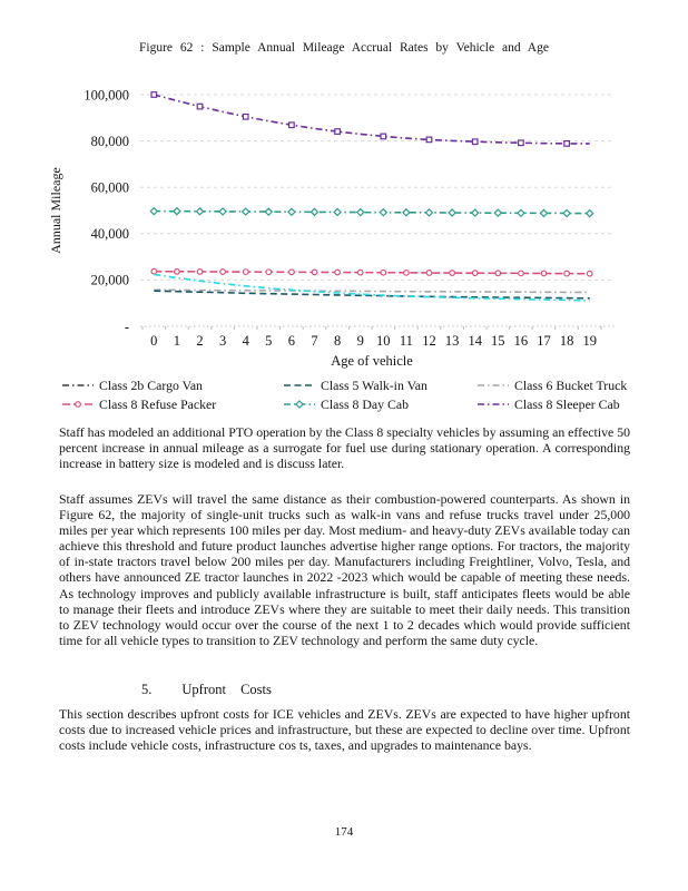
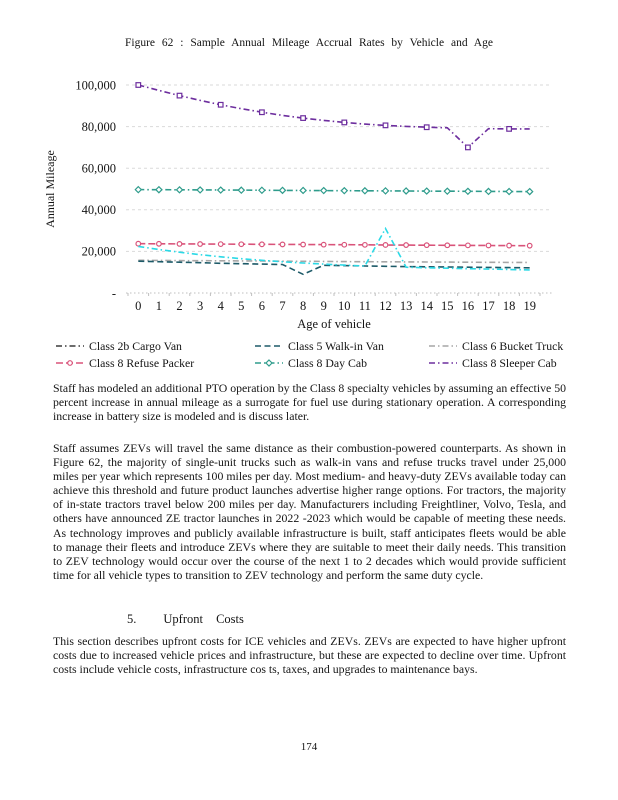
Class 5 Walk-in Van/8: 14000 -> 9000
Class 2b Cargo Van/12: 13000 -> 31000
Class 8 Sleeper Cab/16: 79000 -> 70000
